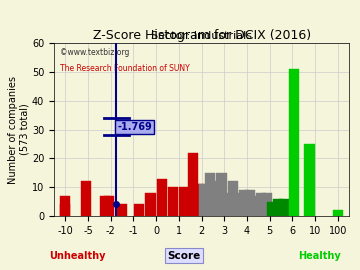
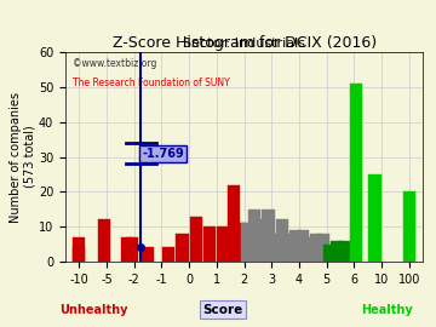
100: 2 -> 20
